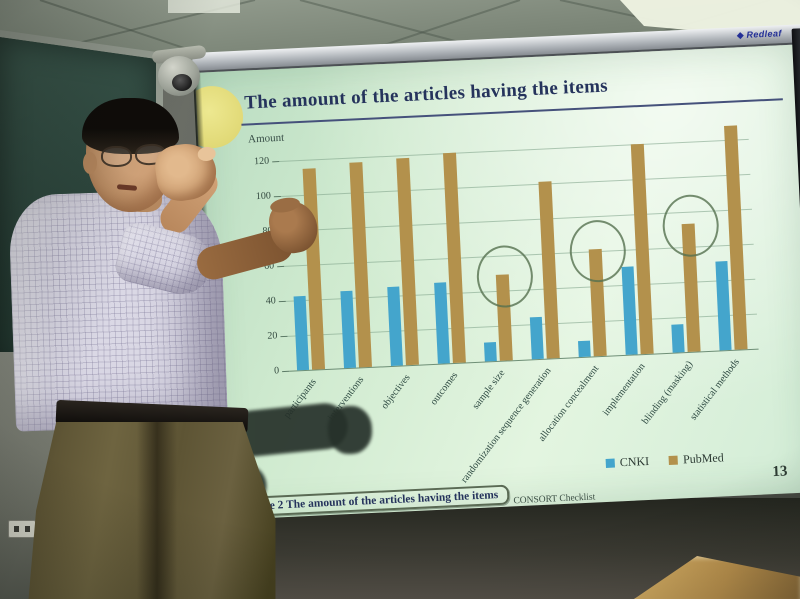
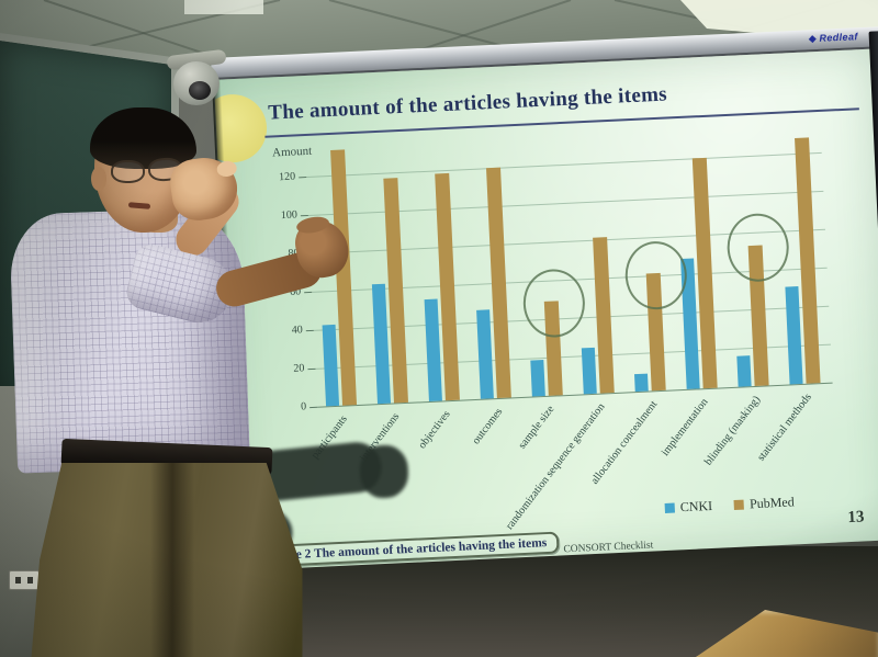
PubMed/participants: 115 -> 133
CNKI/interventions: 44 -> 62
CNKI/objectives: 45 -> 53
CNKI/sample size: 11 -> 19
PubMed/randomization sequence generation: 101 -> 81
CNKI/implementation: 50 -> 68
